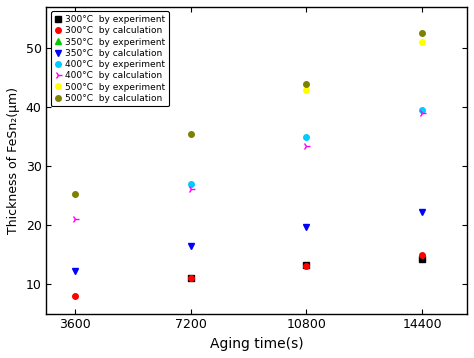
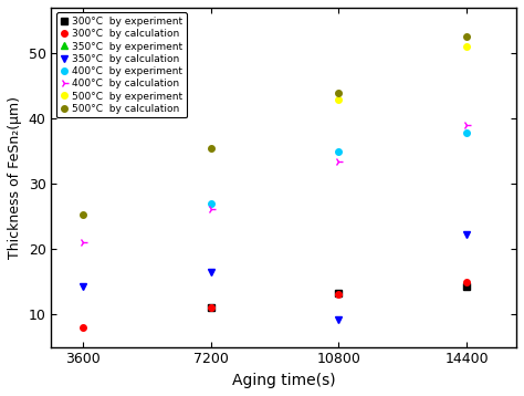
350°C by calculation/3600: 12.2 -> 14.2
350°C by calculation/10800: 19.7 -> 9.2
400°C by experiment/14400: 39.5 -> 37.8
